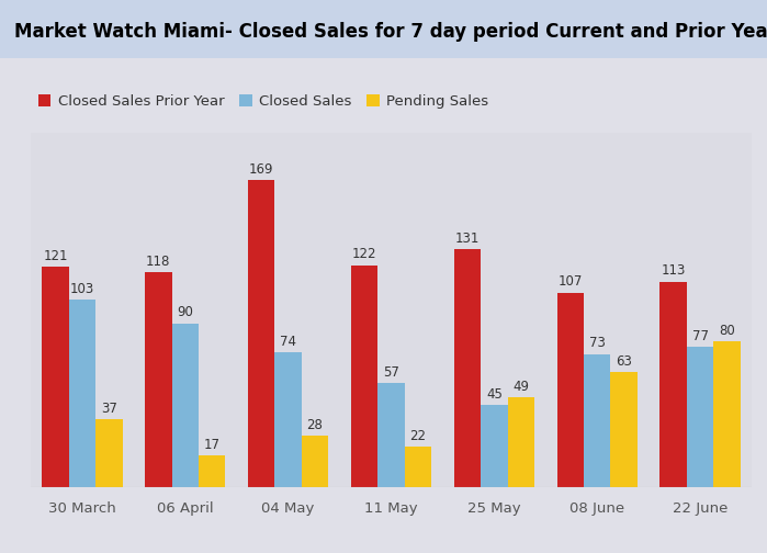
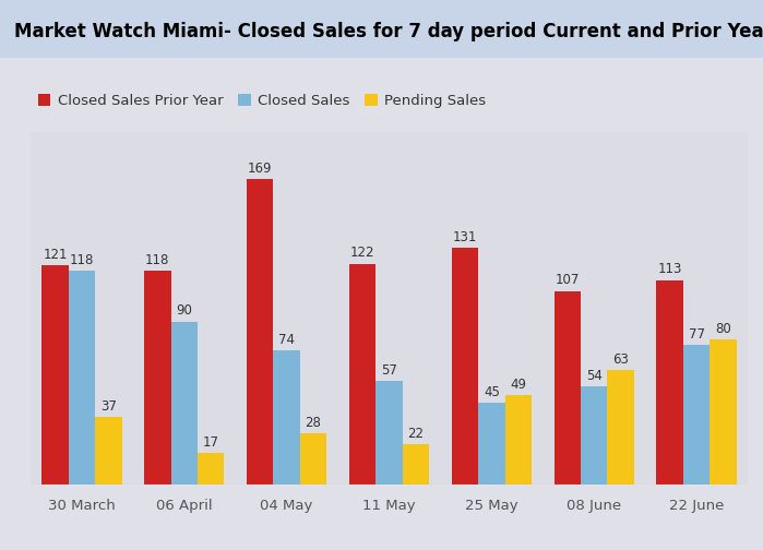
Closed Sales/30 March: 103 -> 118
Closed Sales/08 June: 73 -> 54
